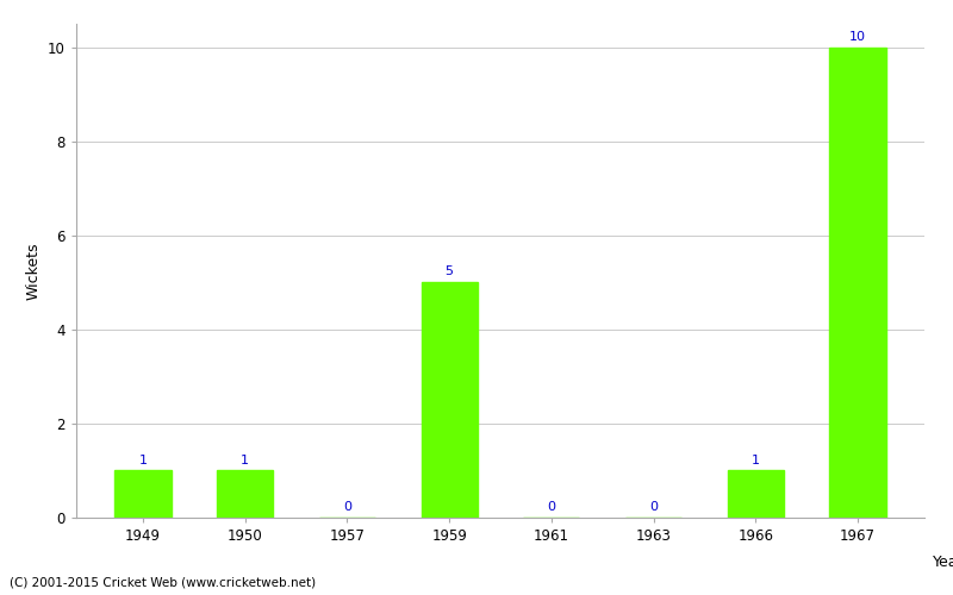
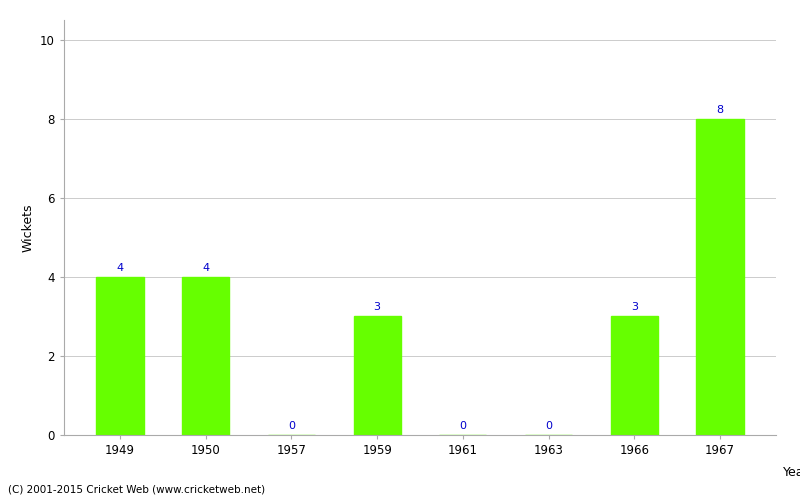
1949: 1 -> 4
1950: 1 -> 4
1959: 5 -> 3
1966: 1 -> 3
1967: 10 -> 8
